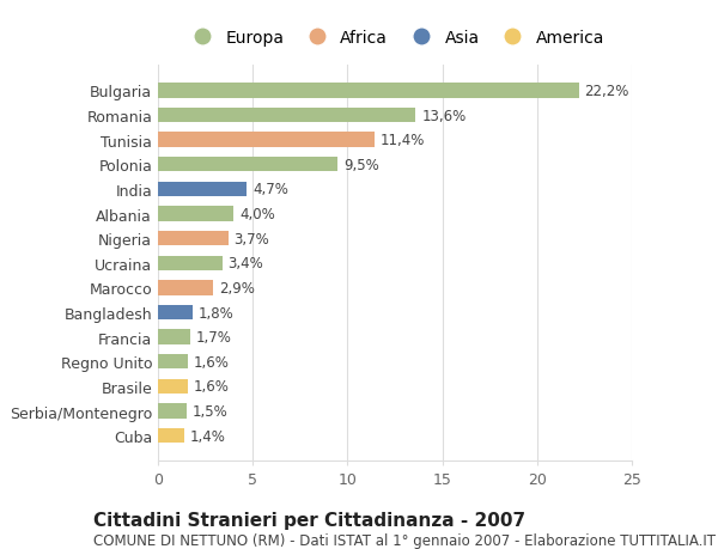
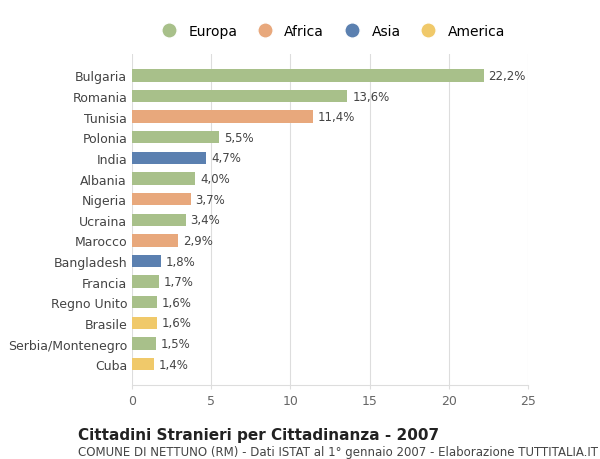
Polonia: 9,5% -> 5,5%
